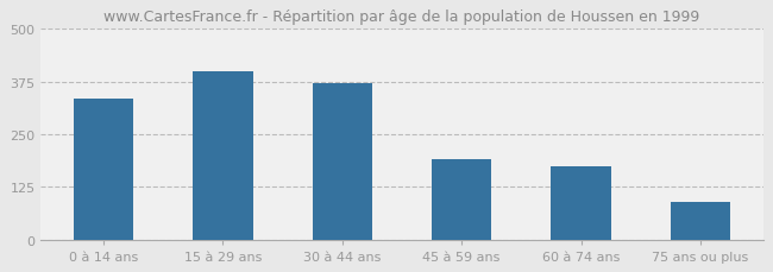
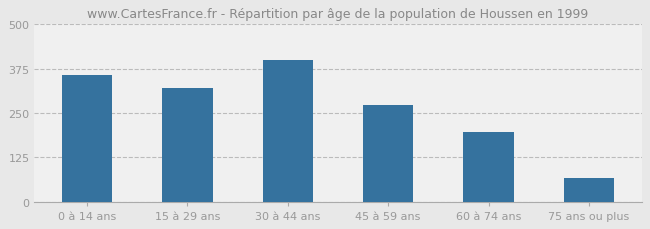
0 à 14 ans: 335 -> 358
15 à 29 ans: 400 -> 320
30 à 44 ans: 370 -> 400
45 à 59 ans: 190 -> 272
60 à 74 ans: 175 -> 195
75 ans ou plus: 90 -> 68
